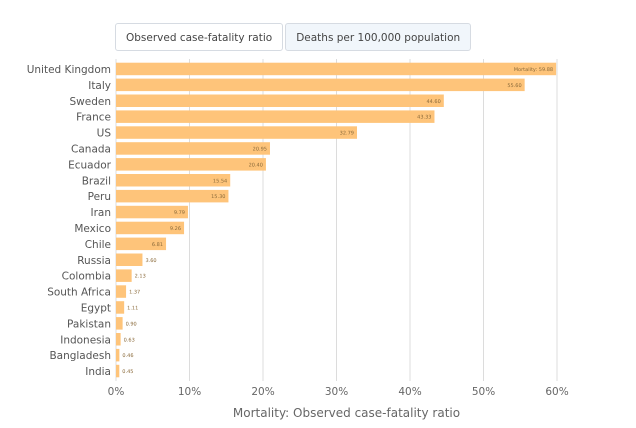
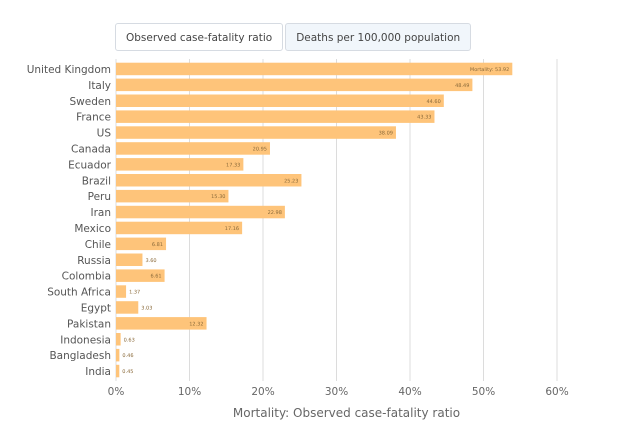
United Kingdom: 59.88 -> 53.92
Italy: 55.60 -> 48.49
US: 32.79 -> 38.09
Ecuador: 20.40 -> 17.33
Brazil: 15.54 -> 25.23
Iran: 9.79 -> 22.98
Mexico: 9.26 -> 17.16
Colombia: 2.13 -> 6.61
Egypt: 1.11 -> 3.03
Pakistan: 0.90 -> 12.32
